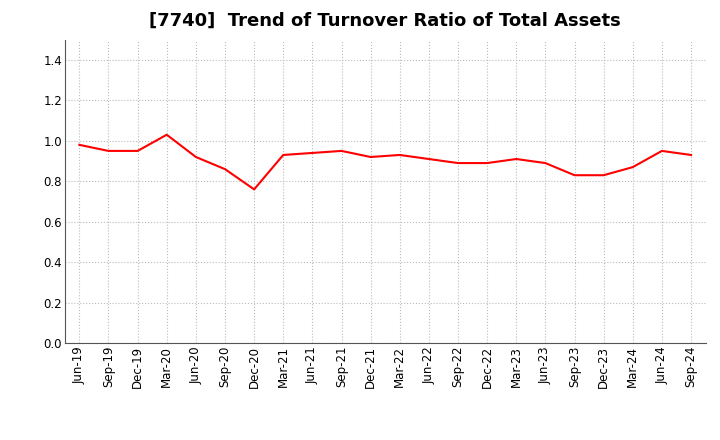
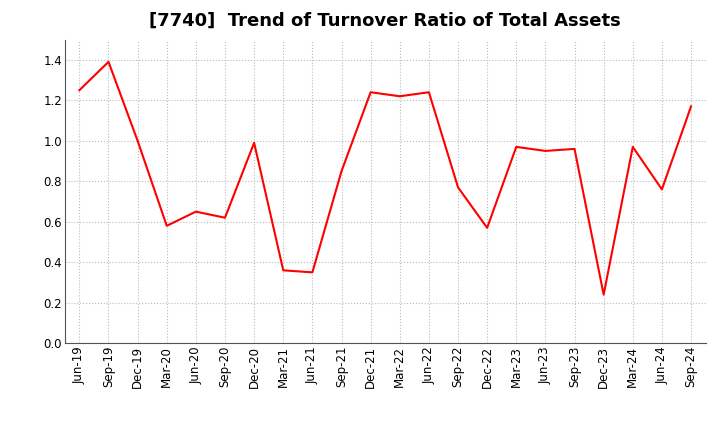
Jun-19: 0.98 -> 1.25
Sep-19: 0.95 -> 1.39
Dec-19: 0.95 -> 1.00
Mar-20: 1.03 -> 0.58
Jun-20: 0.92 -> 0.65
Sep-20: 0.86 -> 0.62
Dec-20: 0.76 -> 0.99
Mar-21: 0.93 -> 0.36
Jun-21: 0.94 -> 0.35
Sep-21: 0.95 -> 0.85
Dec-21: 0.92 -> 1.24
Mar-22: 0.93 -> 1.22
Jun-22: 0.91 -> 1.24
Sep-22: 0.89 -> 0.77
Dec-22: 0.89 -> 0.57
Mar-23: 0.91 -> 0.97
Jun-23: 0.89 -> 0.95
Sep-23: 0.83 -> 0.96
Dec-23: 0.83 -> 0.24
Mar-24: 0.87 -> 0.97
Jun-24: 0.95 -> 0.76
Sep-24: 0.93 -> 1.17
